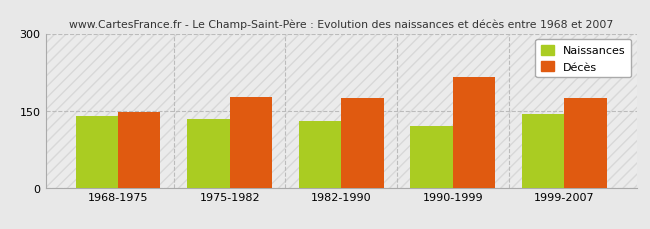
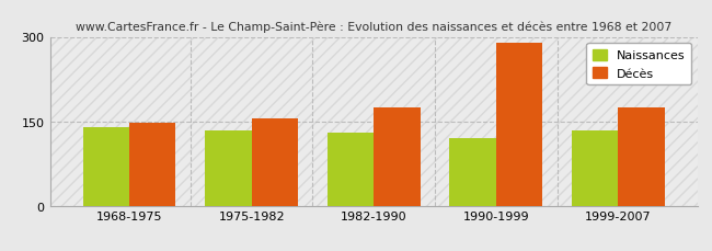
Décès/1975-1982: 176 -> 155
Décès/1990-1999: 216 -> 290
Naissances/1999-2007: 144 -> 133
